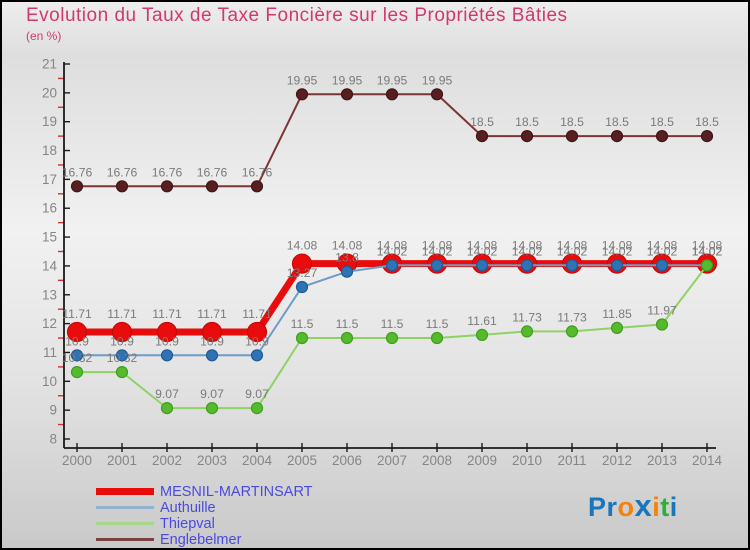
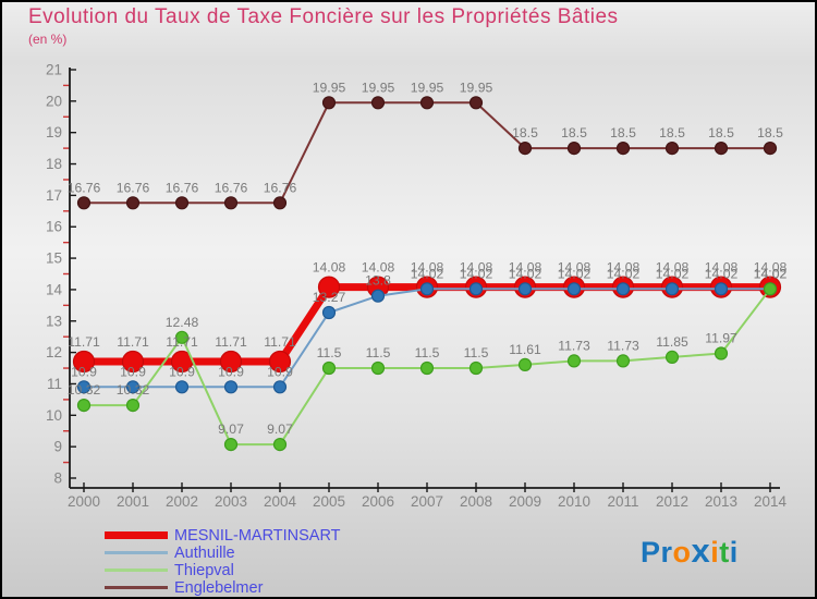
Thiepval/2002: 9.07 -> 12.48
